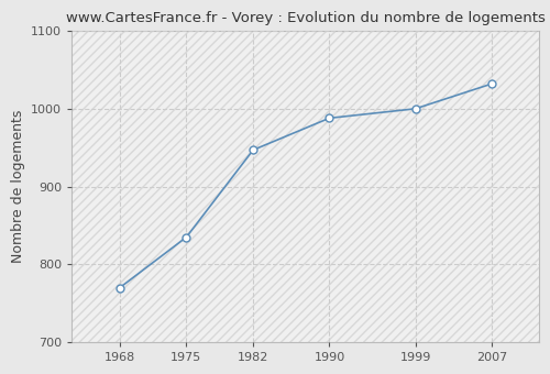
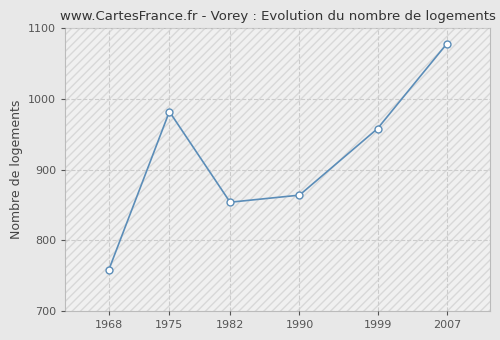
1968: 770 -> 758
1975: 835 -> 982
1982: 947 -> 854
1990: 988 -> 864
1999: 1000 -> 958
2007: 1032 -> 1078
